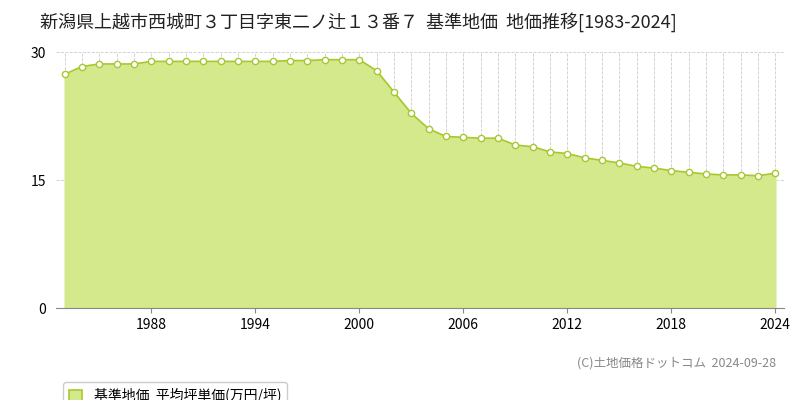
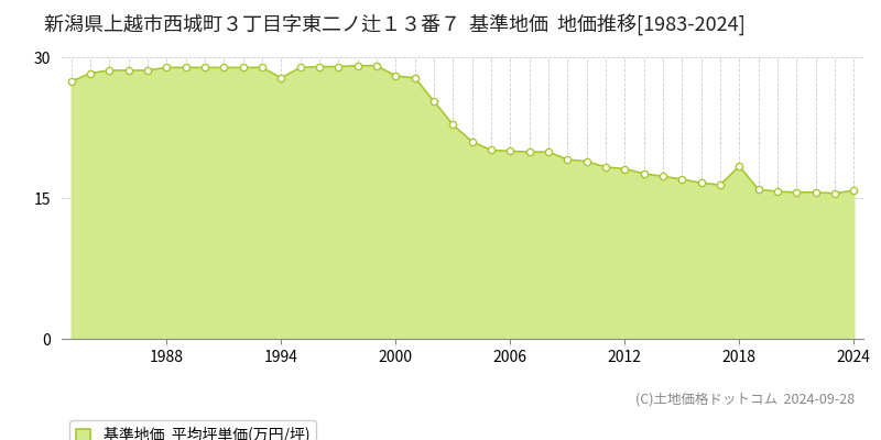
1994: 28.9 -> 27.8
2000: 29.1 -> 28.0
2018: 16.1 -> 18.4
